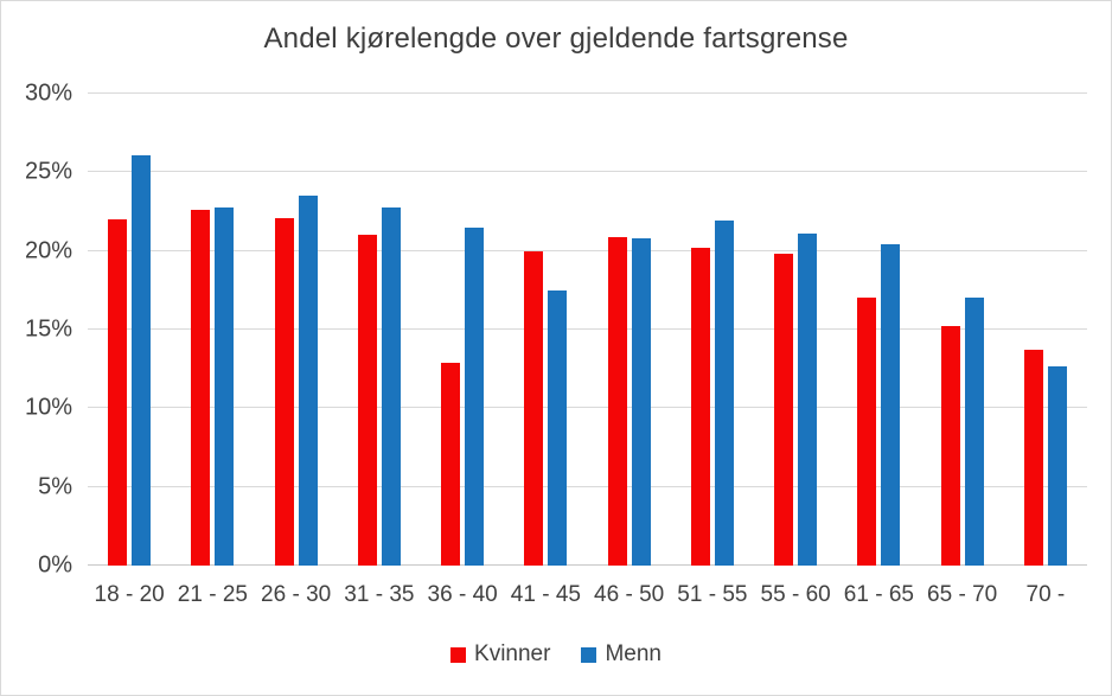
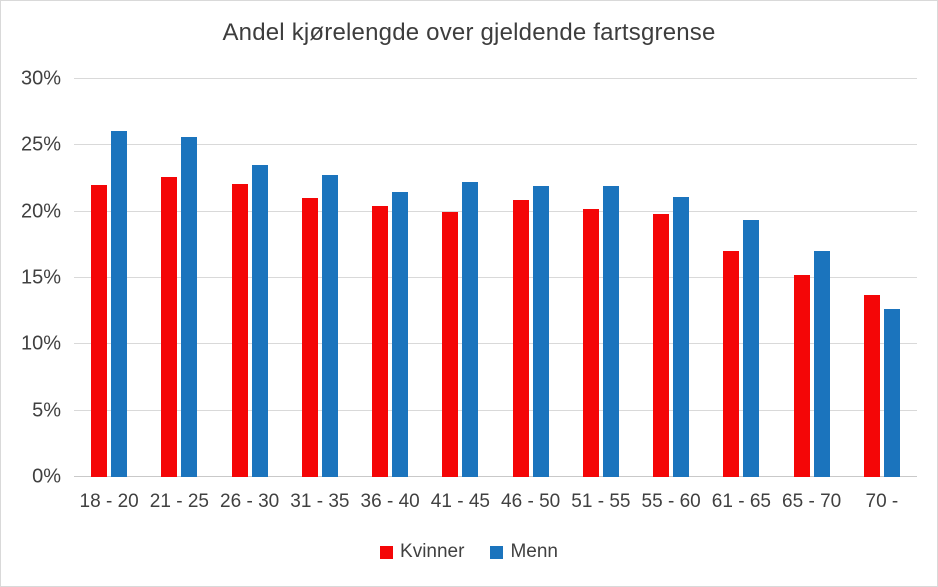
Menn/21 - 25: 22.8% -> 25.6%
Kvinner/36 - 40: 12.9% -> 20.4%
Menn/41 - 45: 17.5% -> 22.2%
Menn/46 - 50: 20.8% -> 21.9%
Menn/61 - 65: 20.4% -> 19.4%
